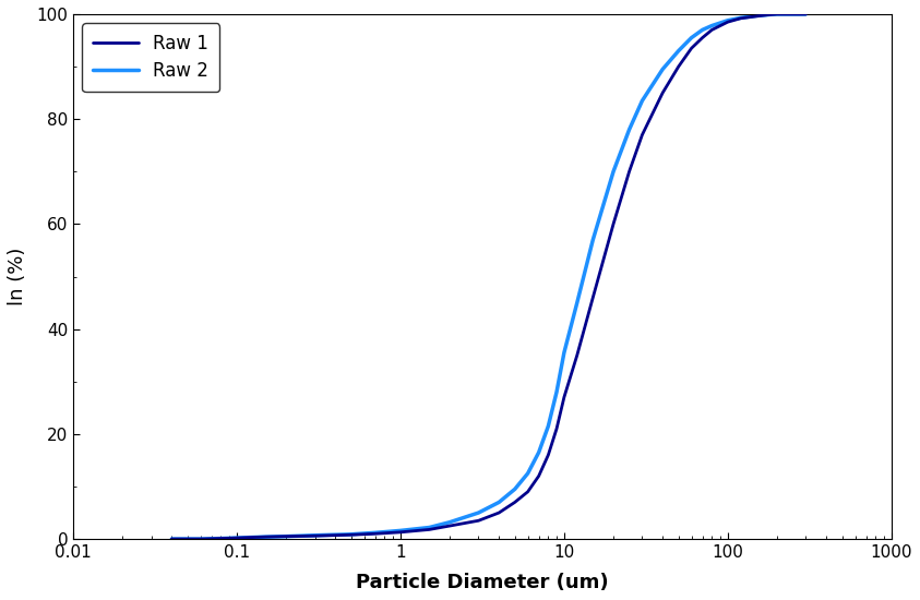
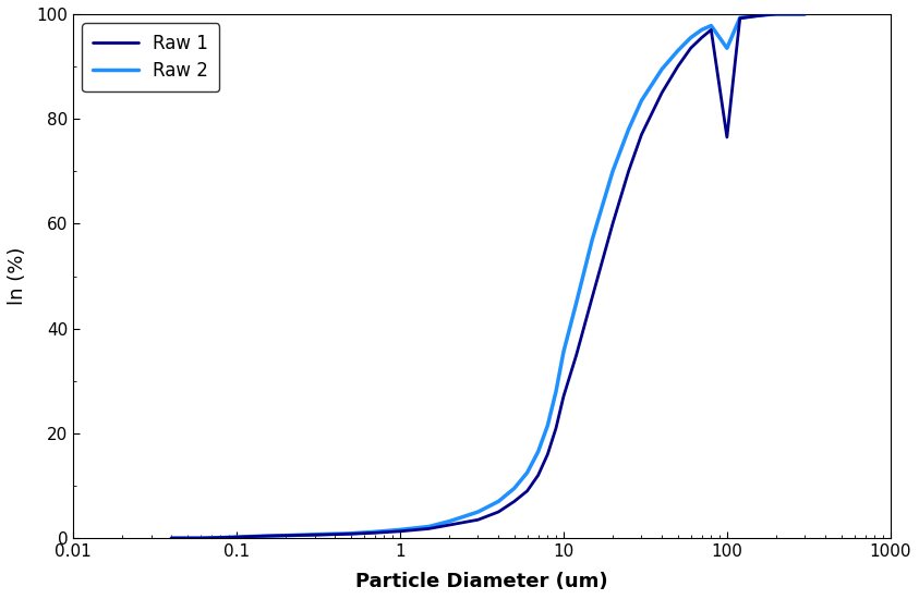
Raw 1/100: 98.5 -> 76.5
Raw 2/100: 98.8 -> 93.5
